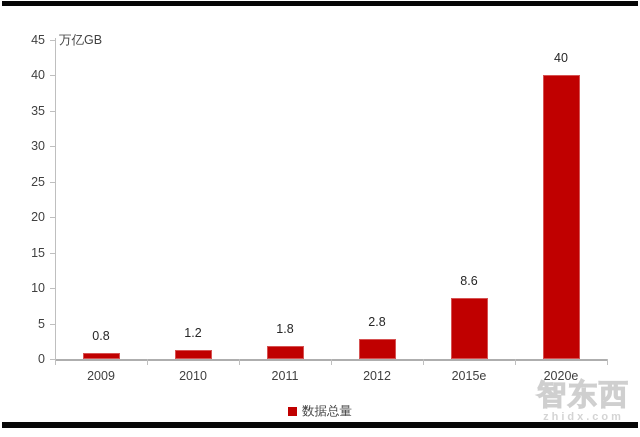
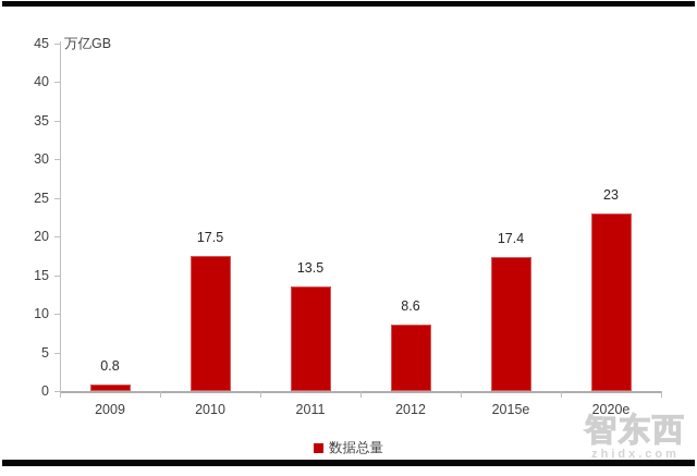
2010: 1.2 -> 17.5
2011: 1.8 -> 13.5
2012: 2.8 -> 8.6
2015e: 8.6 -> 17.4
2020e: 40 -> 23
